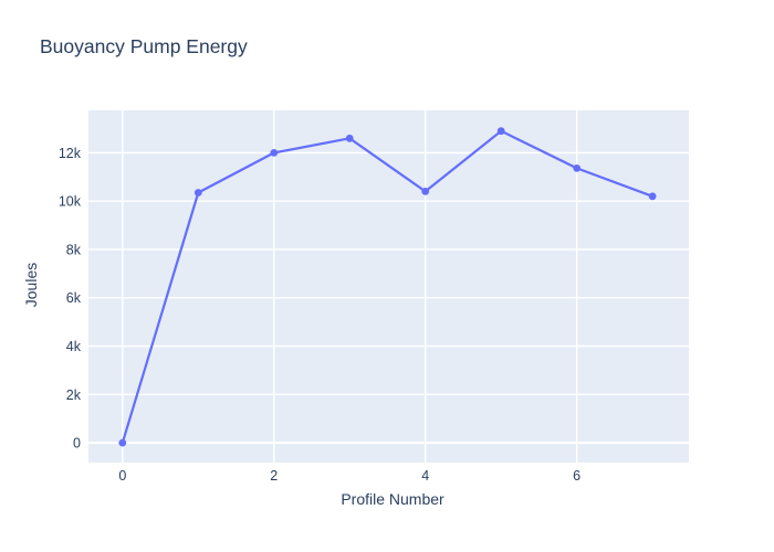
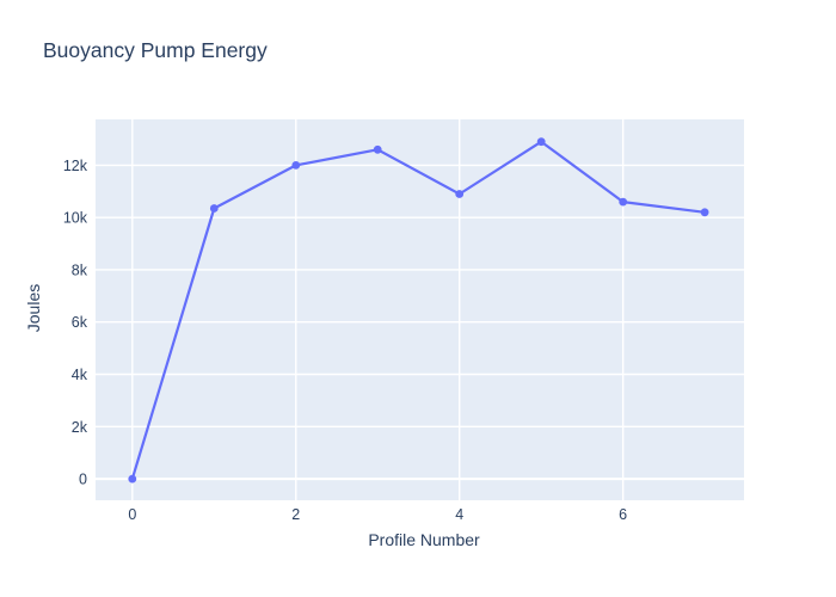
4: 10.4k -> 10.9k
6: 11.4k -> 10.6k
